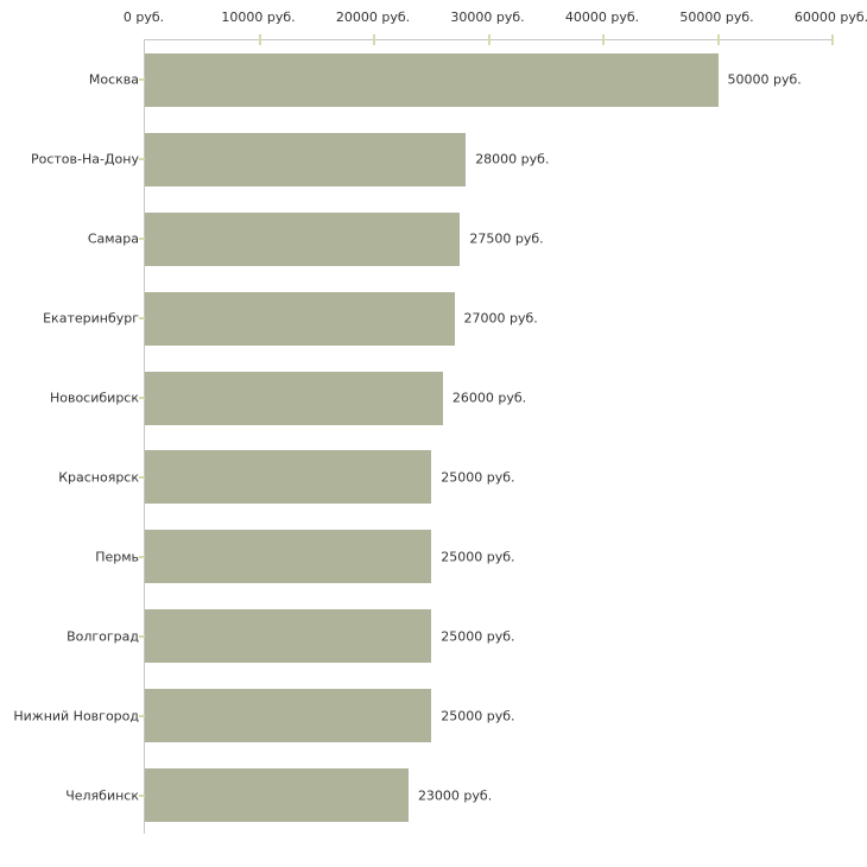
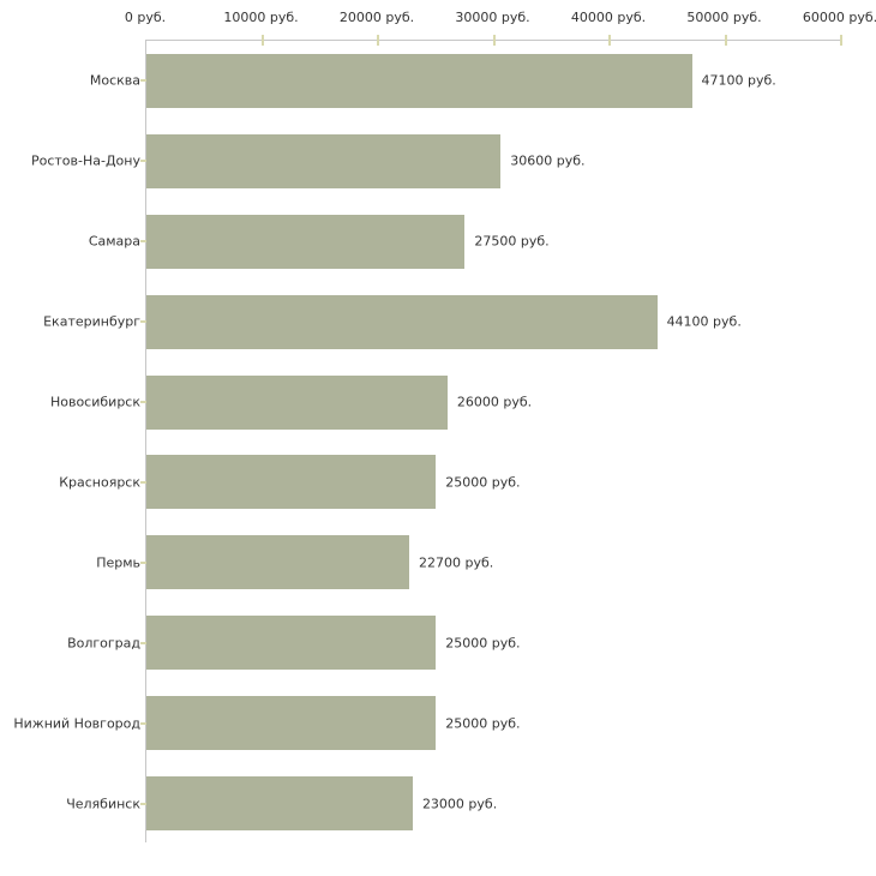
Москва: 50000 -> 47100
Ростов-На-Дону: 28000 -> 30600
Екатеринбург: 27000 -> 44100
Пермь: 25000 -> 22700
